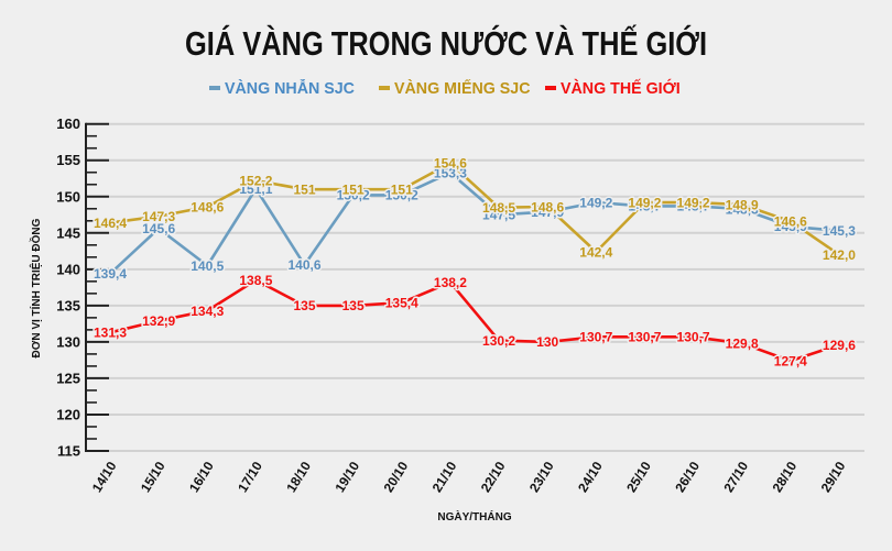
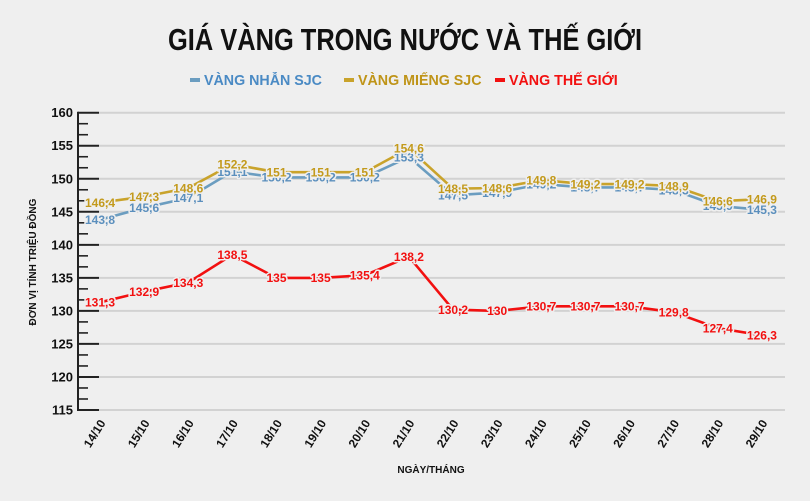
VÀNG NHẪN SJC/14/10: 139,4 -> 143,8
VÀNG NHẪN SJC/16/10: 140,5 -> 147,1
VÀNG NHẪN SJC/18/10: 140,6 -> 150,2
VÀNG MIẾNG SJC/24/10: 142,4 -> 149,8
VÀNG MIẾNG SJC/29/10: 142,0 -> 146,9
VÀNG THẾ GIỚI/29/10: 129,6 -> 126,3
